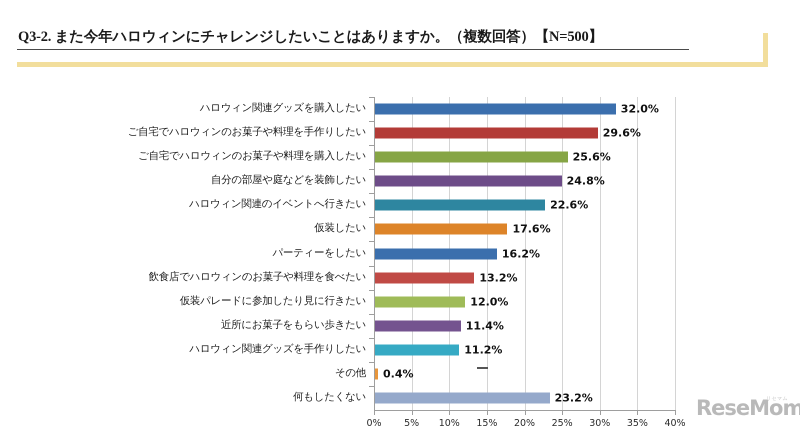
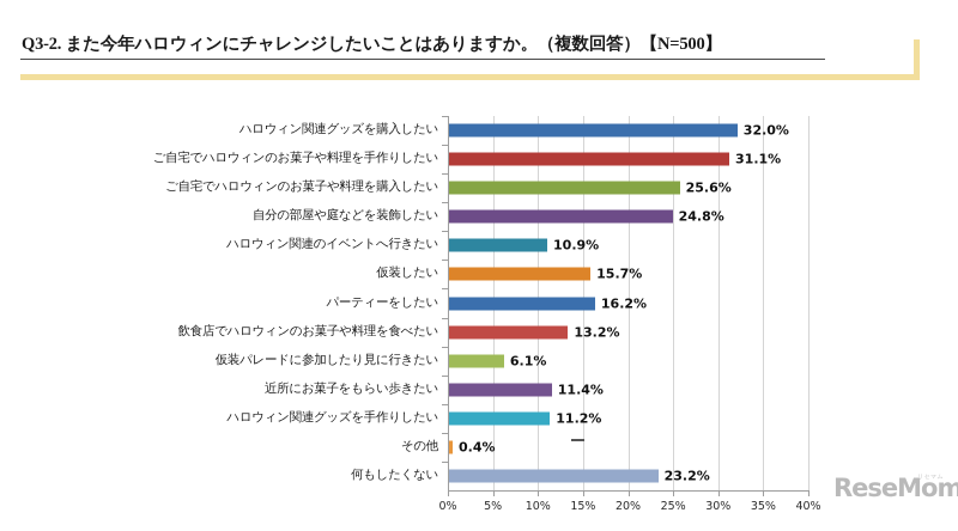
ご自宅でハロウィンのお菓子や料理を手作りしたい: 29.6% -> 31.1%
ハロウィン関連のイベントへ行きたい: 22.6% -> 10.9%
仮装したい: 17.6% -> 15.7%
仮装パレードに参加したり見に行きたい: 12.0% -> 6.1%
